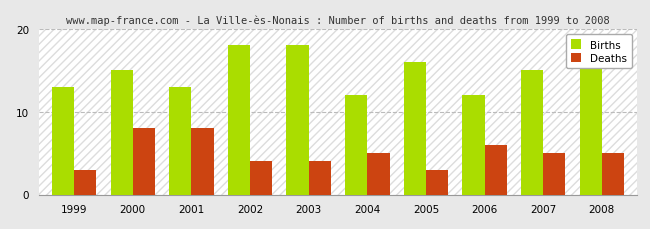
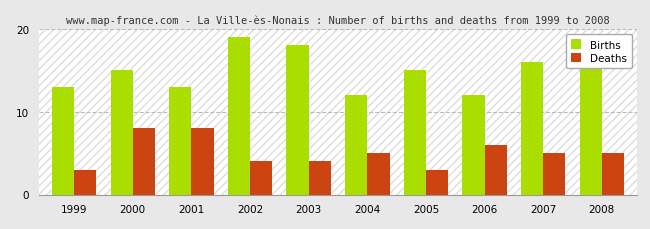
Births/2002: 18 -> 19
Births/2005: 16 -> 15
Births/2007: 15 -> 16
